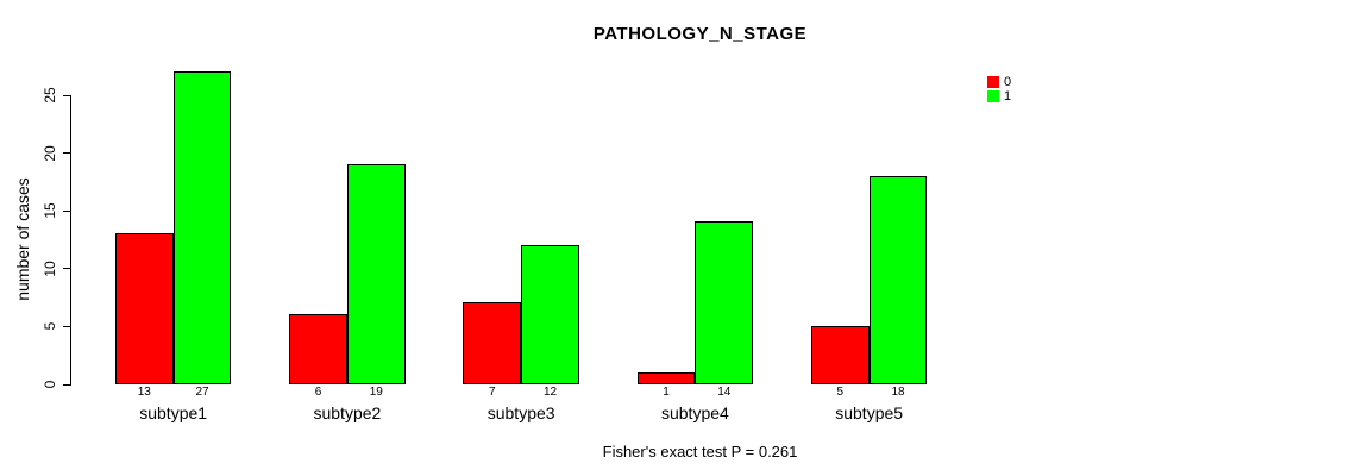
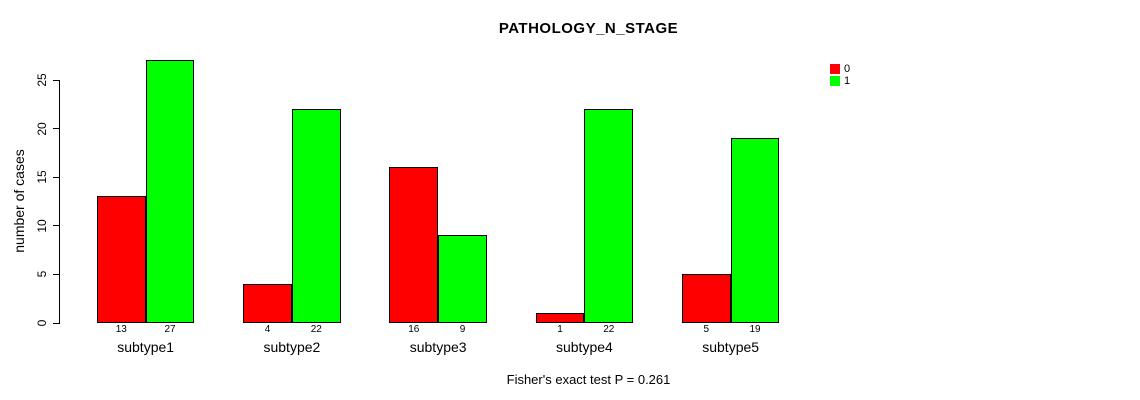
0/subtype2: 6 -> 4
1/subtype2: 19 -> 22
0/subtype3: 7 -> 16
1/subtype3: 12 -> 9
1/subtype4: 14 -> 22
1/subtype5: 18 -> 19
